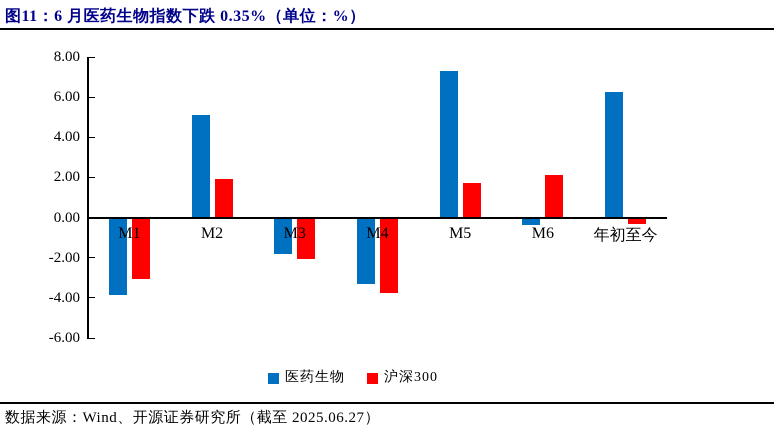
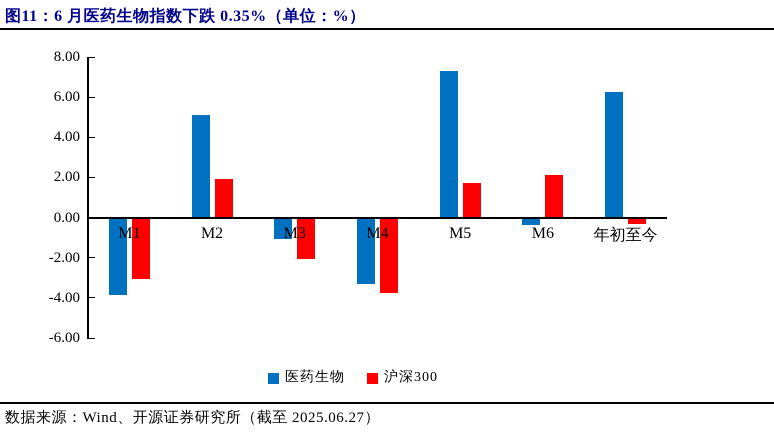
医药生物/M3: -1.8 -> -1.1
